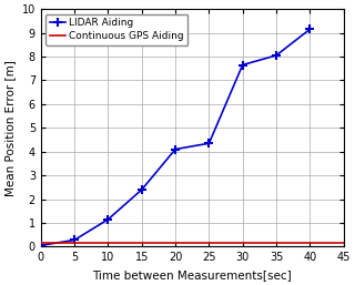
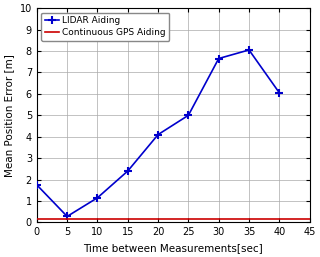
0: 0.05 -> 1.75
25: 4.35 -> 5.00
40: 9.15 -> 6.05
